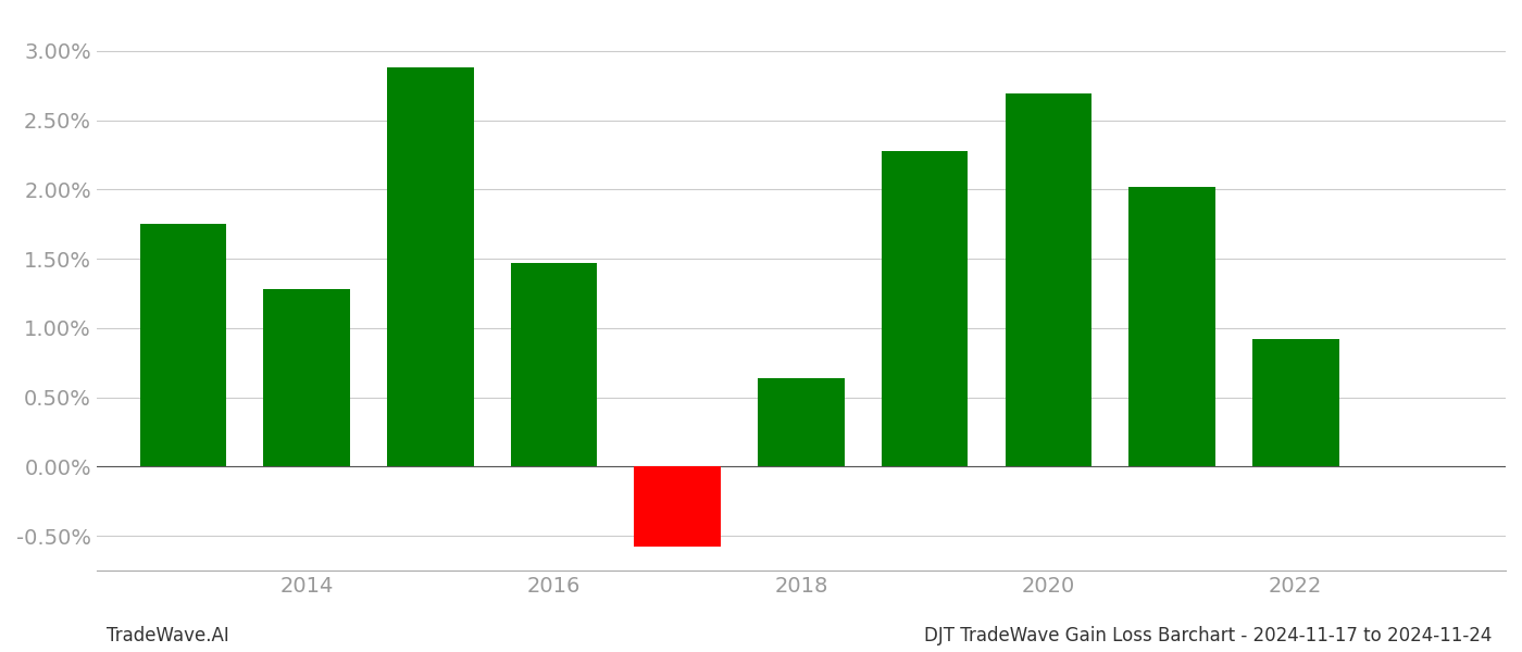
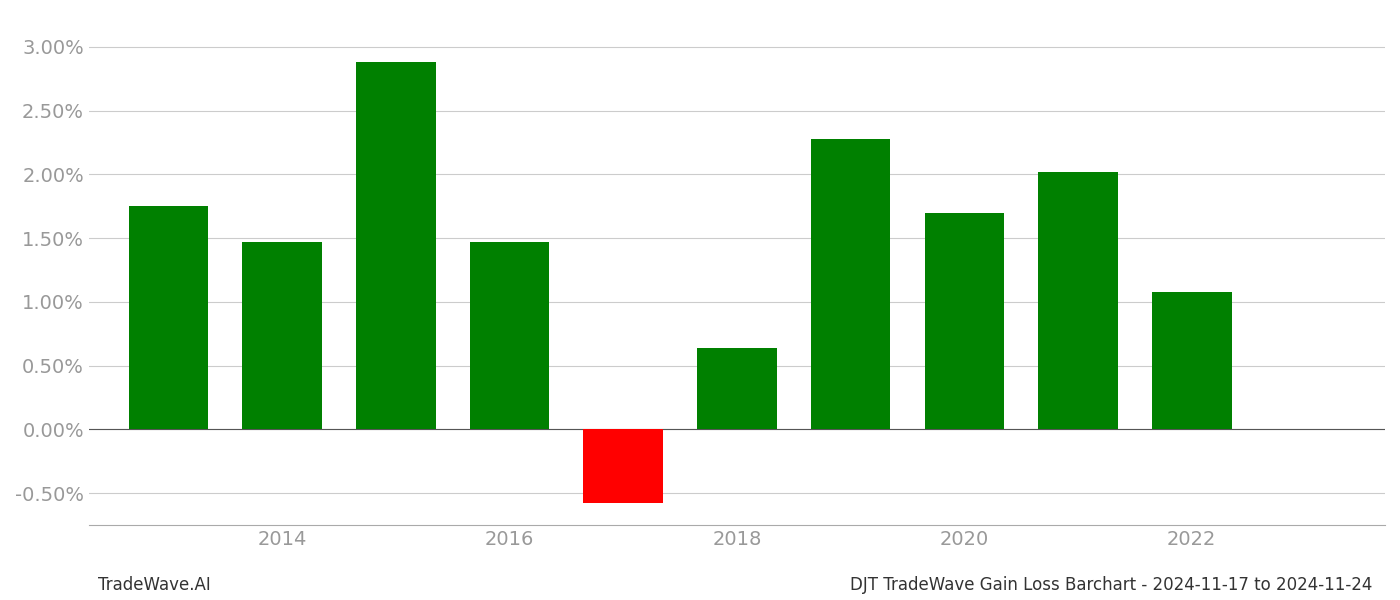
2014: 1.28% -> 1.47%
2020: 2.69% -> 1.70%
2022: 0.92% -> 1.08%
